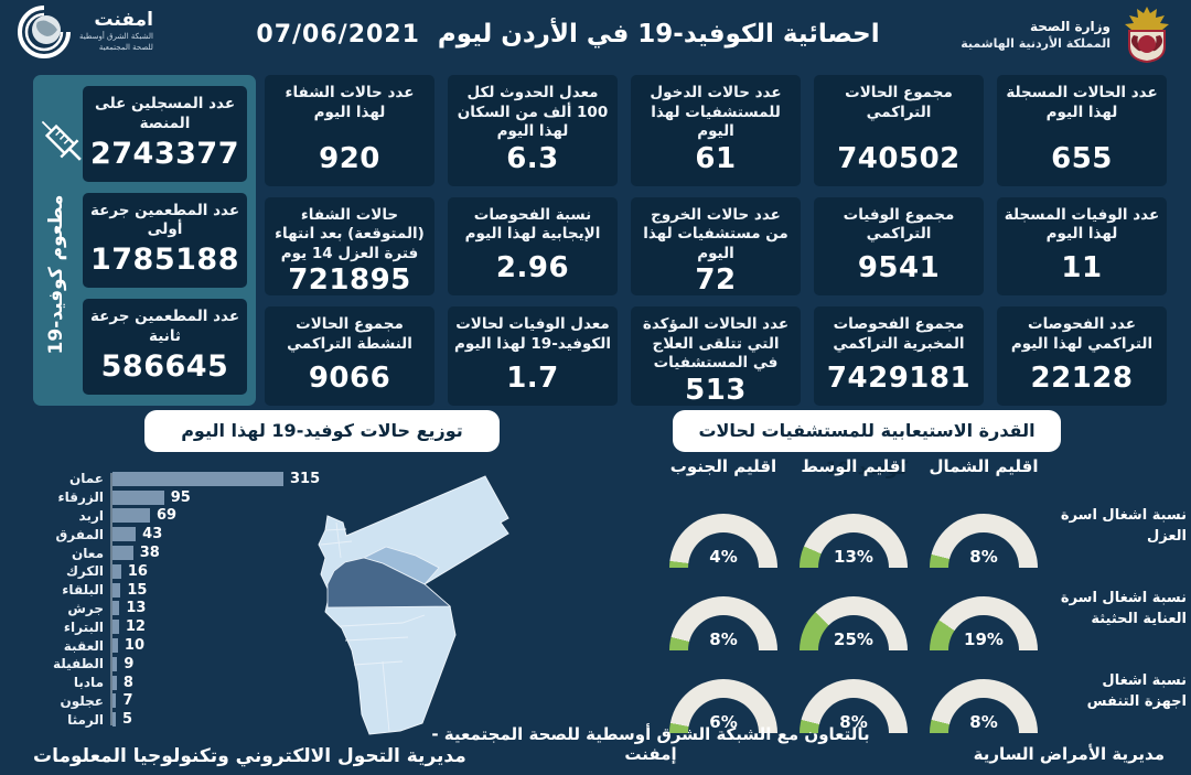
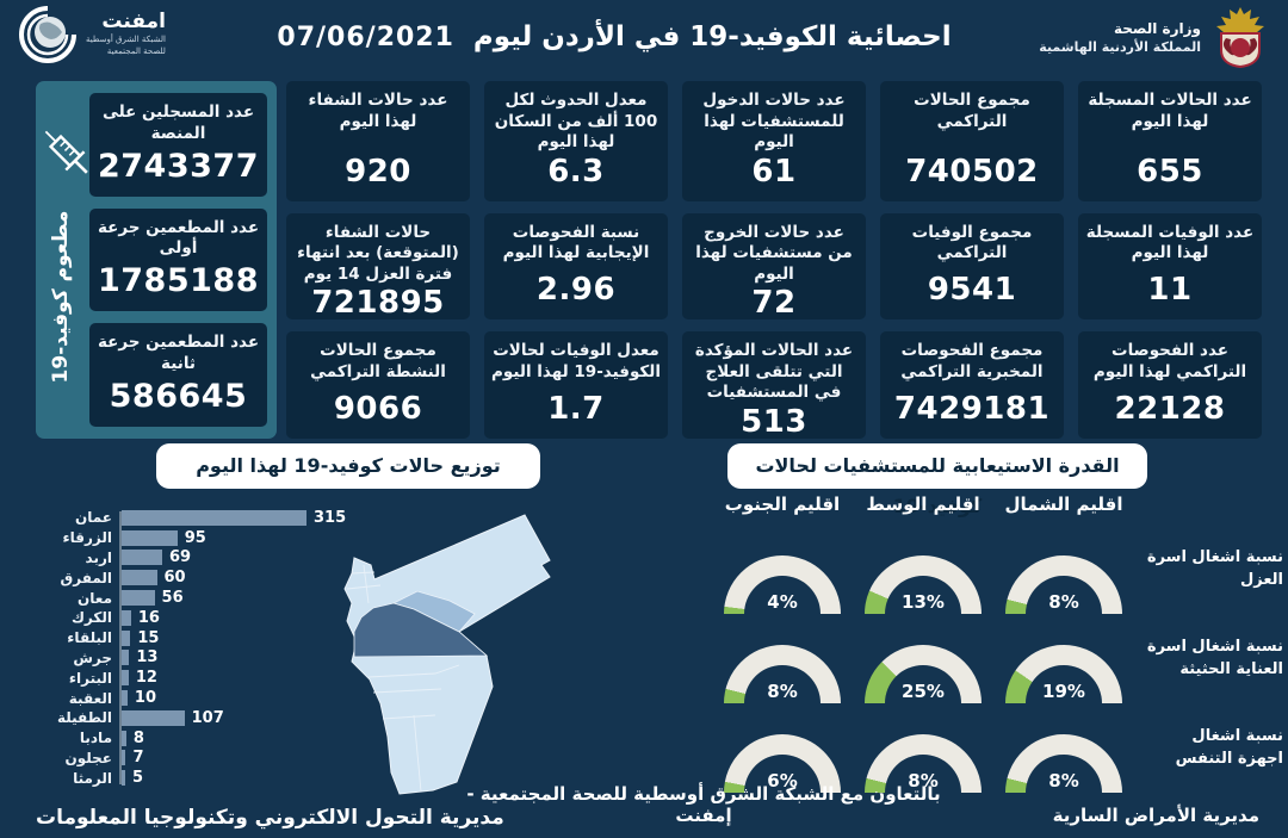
توزيع حالات كوفيد-19 لهذا اليوم/المفرق: 43 -> 60
توزيع حالات كوفيد-19 لهذا اليوم/معان: 38 -> 56
توزيع حالات كوفيد-19 لهذا اليوم/الطفيلة: 9 -> 107
